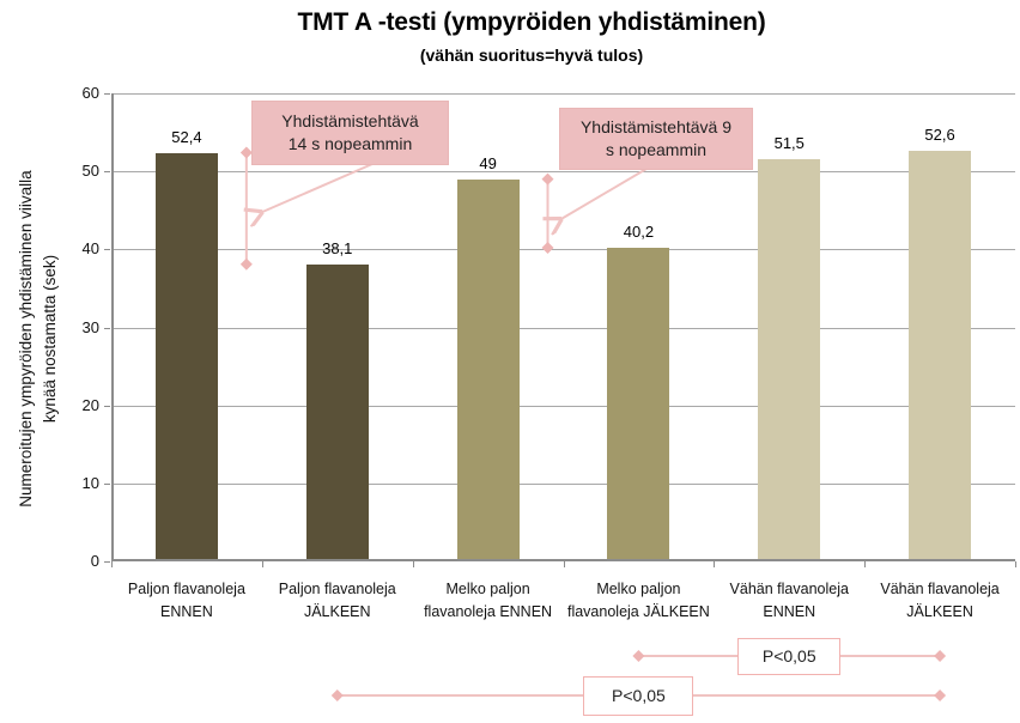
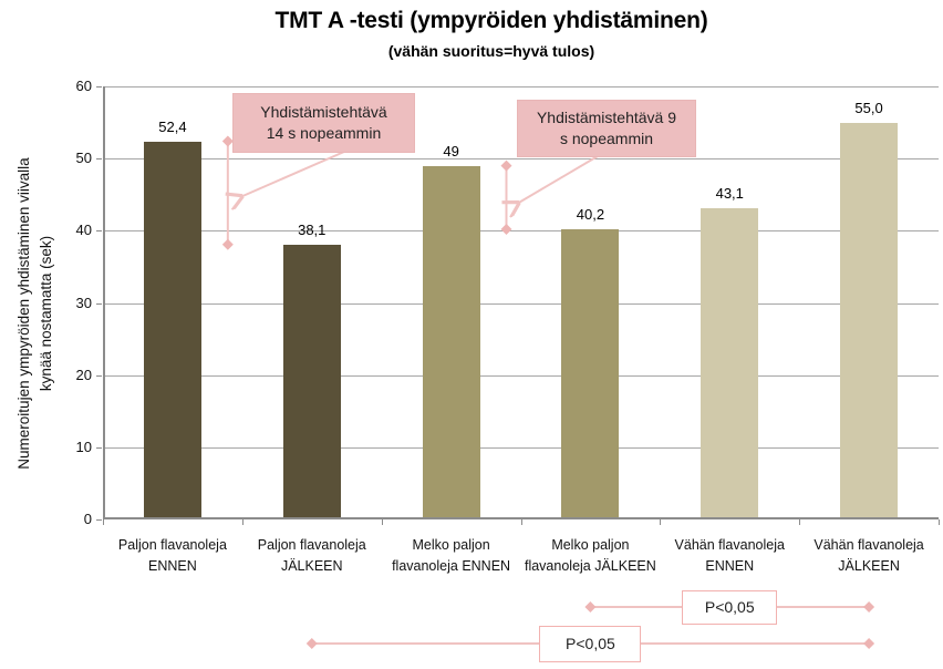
Vähän flavanoleja ENNEN: 51,5 -> 43,1
Vähän flavanoleja JÄLKEEN: 52,6 -> 55,0
